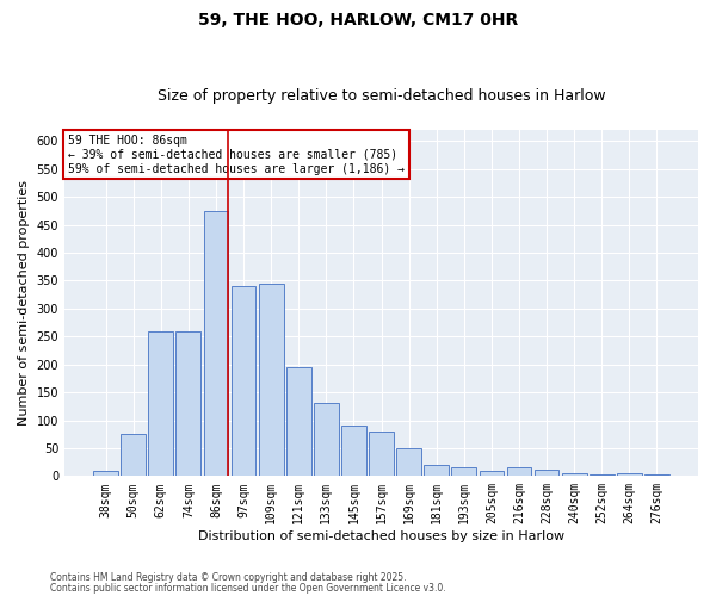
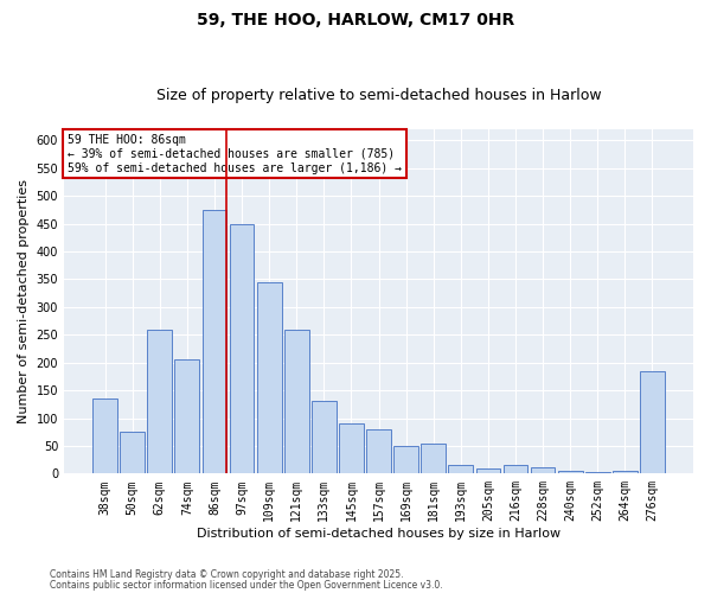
38sqm: 10 -> 135
74sqm: 260 -> 205
97sqm: 340 -> 450
121sqm: 195 -> 260
181sqm: 20 -> 55
276sqm: 3 -> 185
